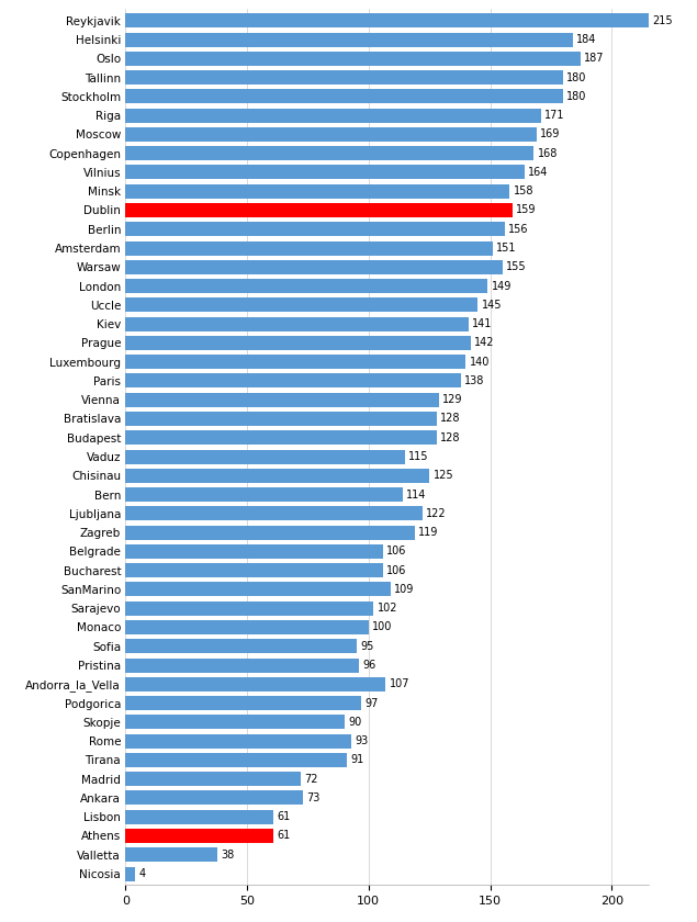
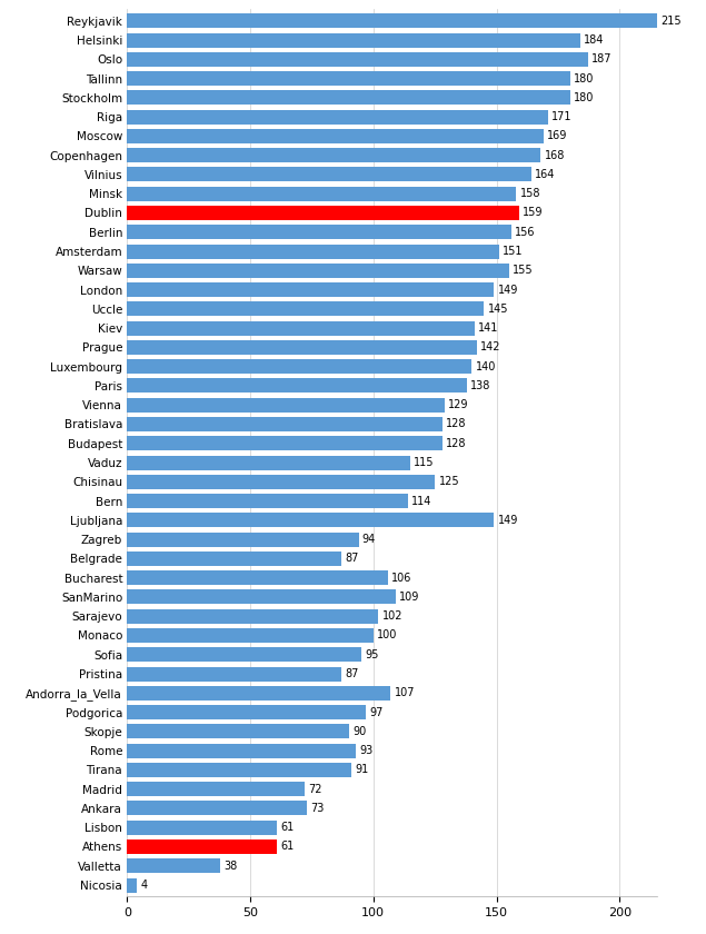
Ljubljana: 122 -> 149
Zagreb: 119 -> 94
Belgrade: 106 -> 87
Pristina: 96 -> 87
